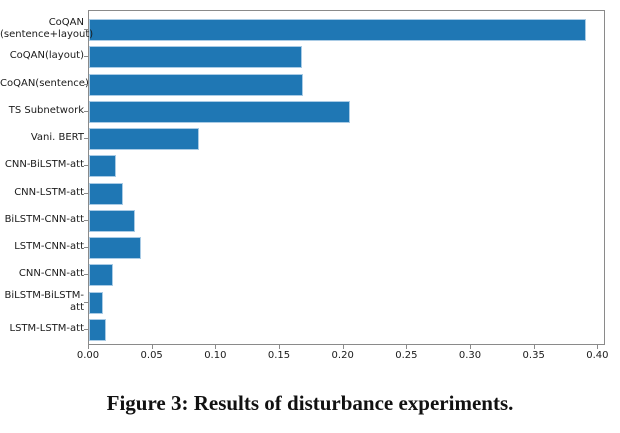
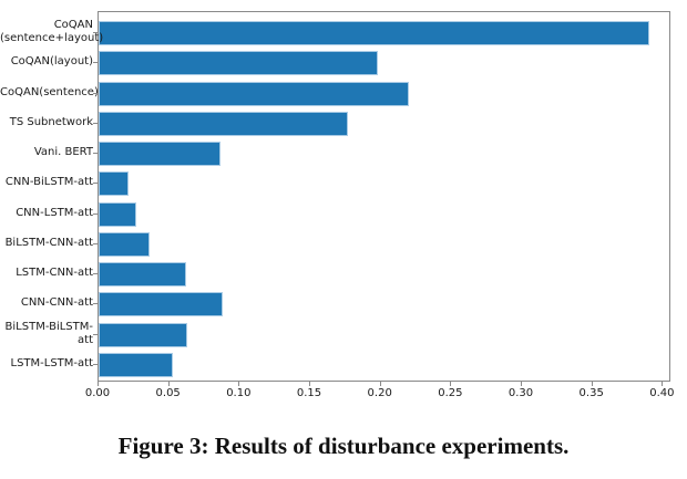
CoQAN(layout): 0.167 -> 0.198
CoQAN(sentence): 0.168 -> 0.220
TS Subnetwork: 0.205 -> 0.177
LSTM-CNN-att: 0.041 -> 0.062
CNN-CNN-att: 0.019 -> 0.088
BiLSTM-BiLSTM-att: 0.011 -> 0.063
LSTM-LSTM-att: 0.013 -> 0.053
